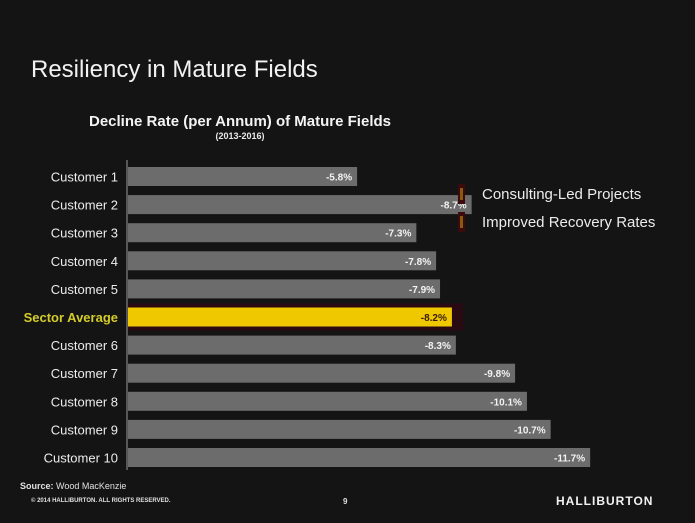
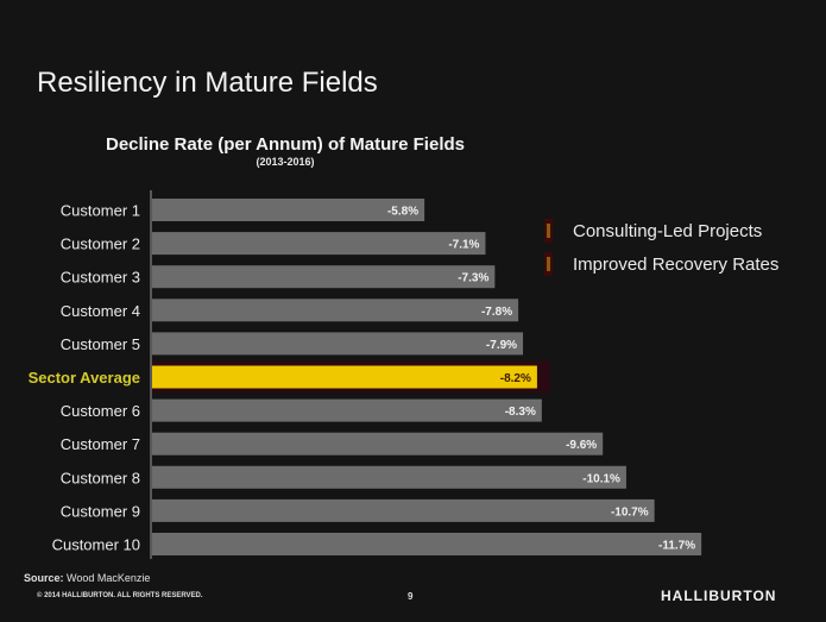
Customer 2: -8.7% -> -7.1%
Customer 7: -9.8% -> -9.6%
